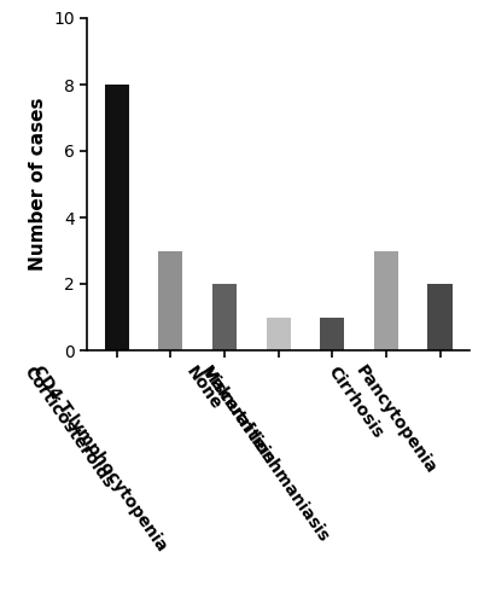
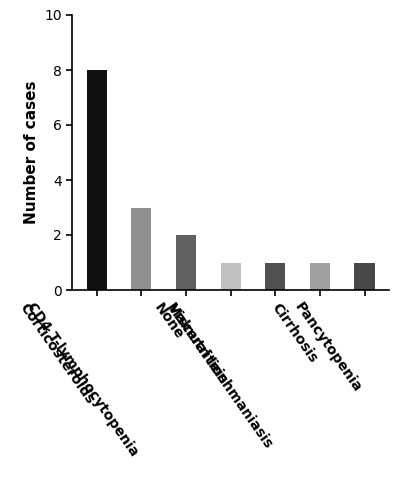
Cirrhosis: 3 -> 1
Pancytopenia: 2 -> 1
